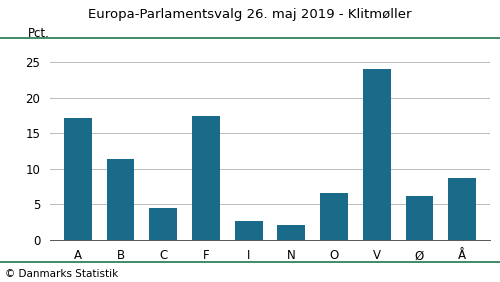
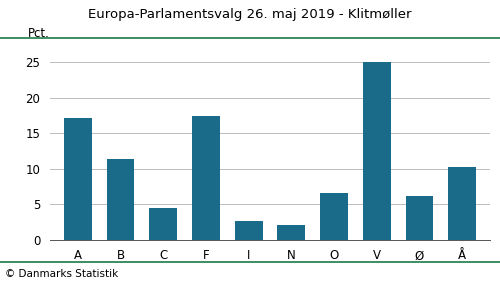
V: 24.0 -> 25.0
Å: 8.7 -> 10.2
